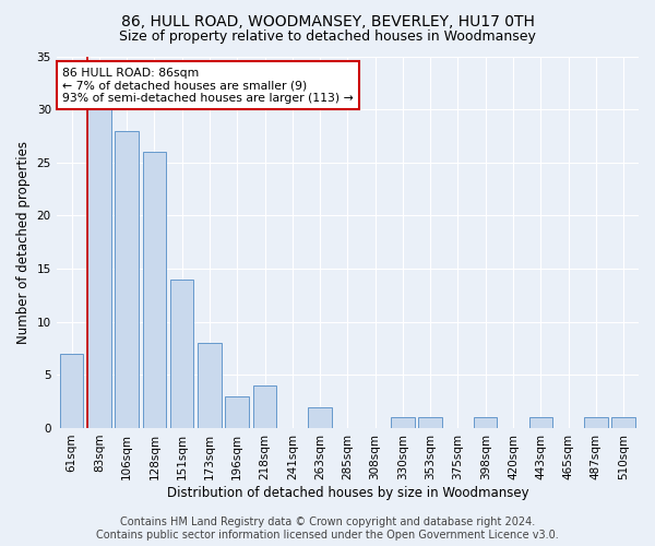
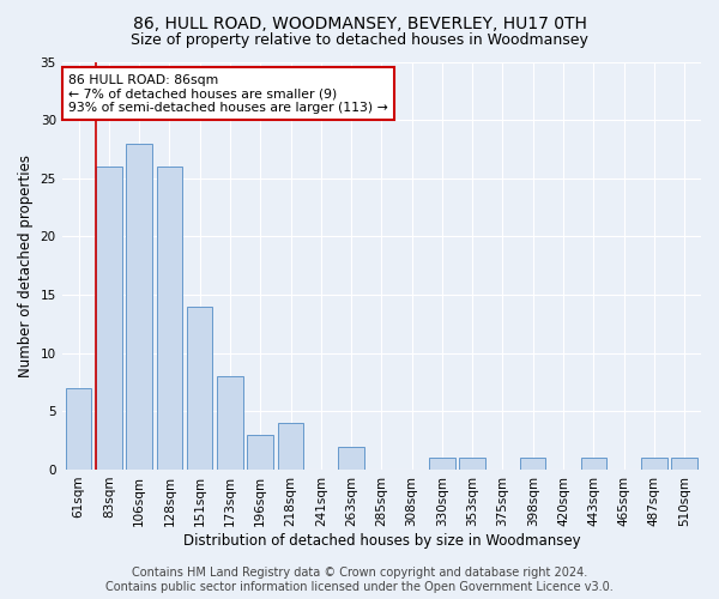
83sqm: 30 -> 26
